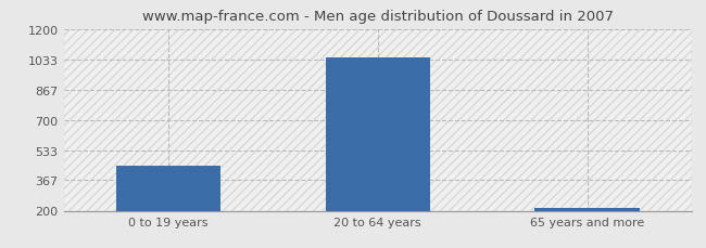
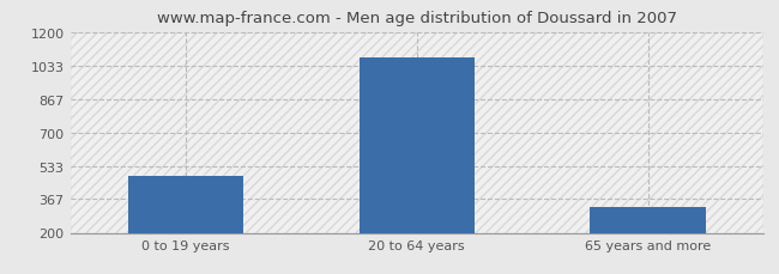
0 to 19 years: 450 -> 480
20 to 64 years: 1040 -> 1070
65 years and more: 220 -> 330
